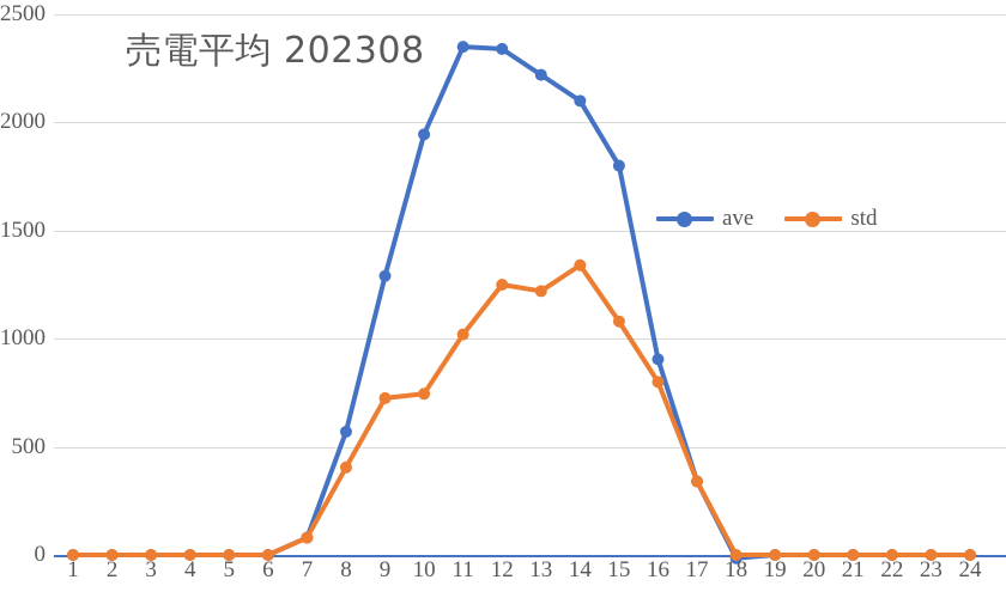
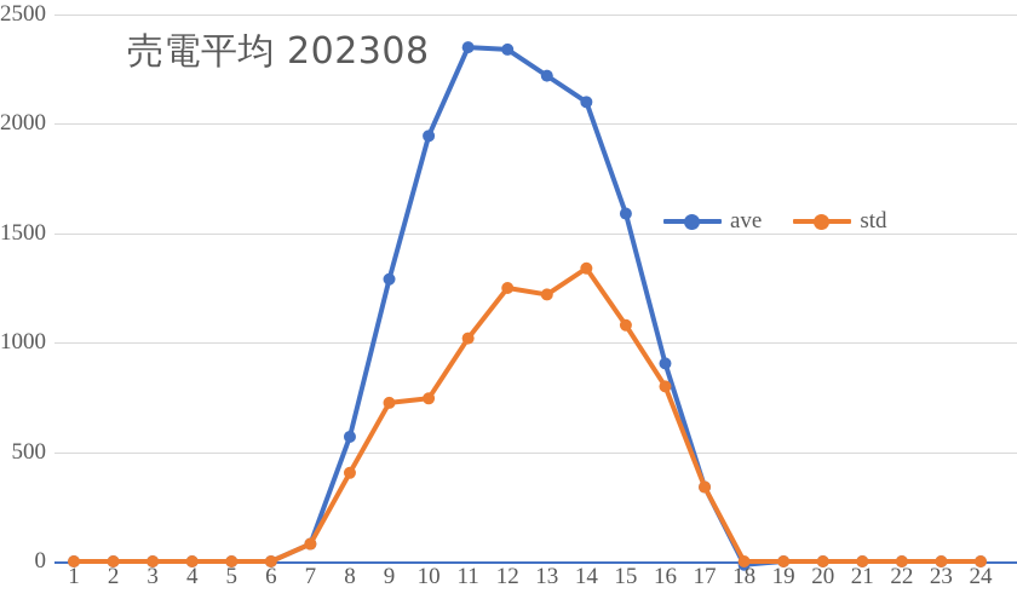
ave/15: 1800 -> 1590
